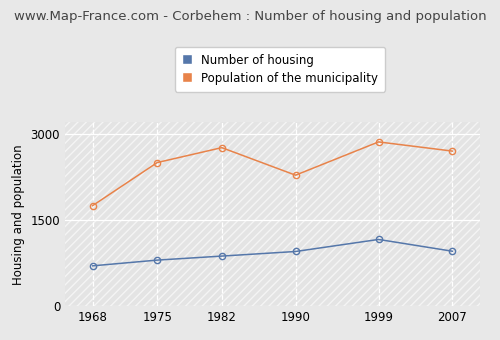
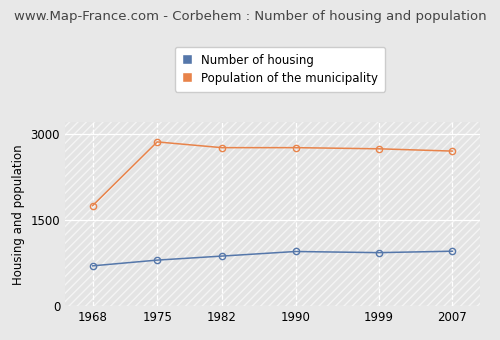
Population of the municipality/1975: 2500 -> 2860
Population of the municipality/1990: 2280 -> 2760
Number of housing/1999: 1160 -> 930
Population of the municipality/1999: 2860 -> 2740
